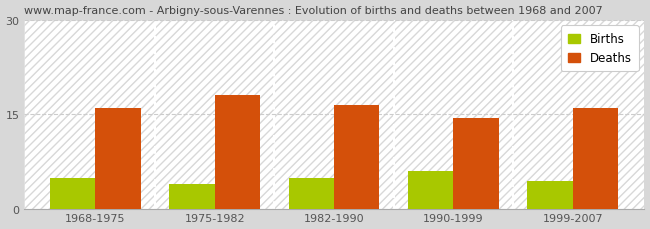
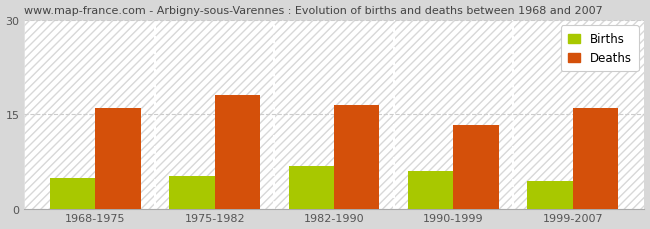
Births/1975-1982: 4.0 -> 5.2
Births/1982-1990: 5.0 -> 6.8
Deaths/1990-1999: 14.5 -> 13.4
